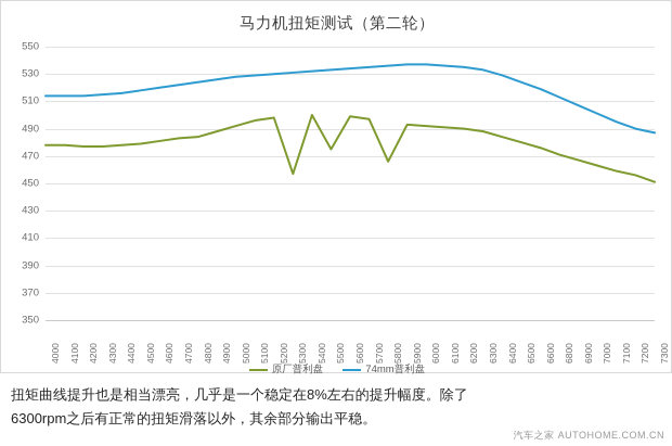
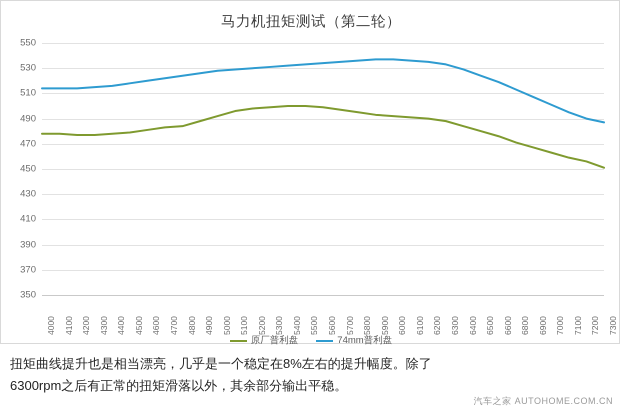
原厂普利盘/5300: 457 -> 499
原厂普利盘/5500: 475 -> 500
原厂普利盘/5800: 466 -> 495
